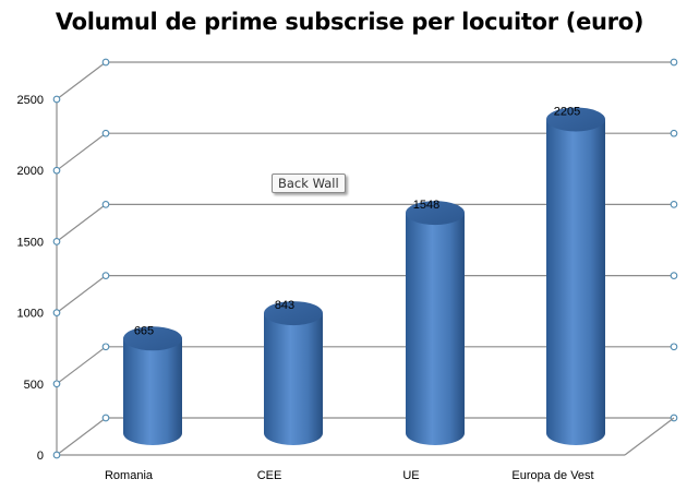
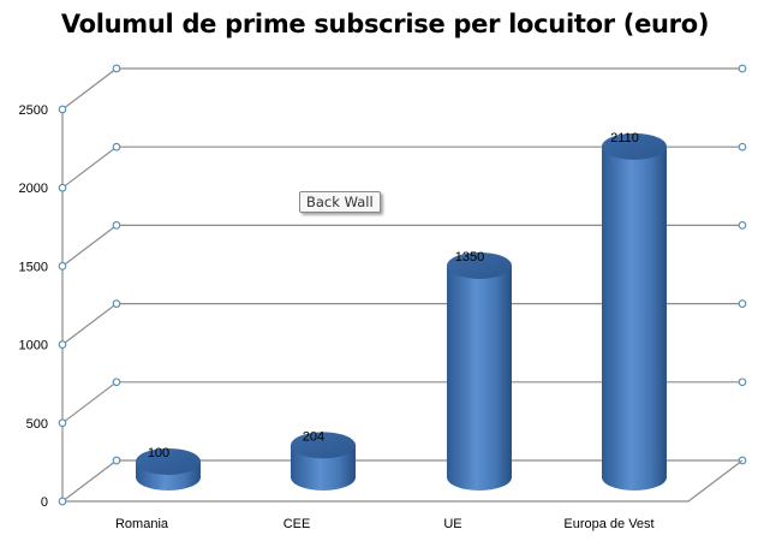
Romania: 665 -> 100
CEE: 843 -> 204
UE: 1548 -> 1350
Europa de Vest: 2205 -> 2110
